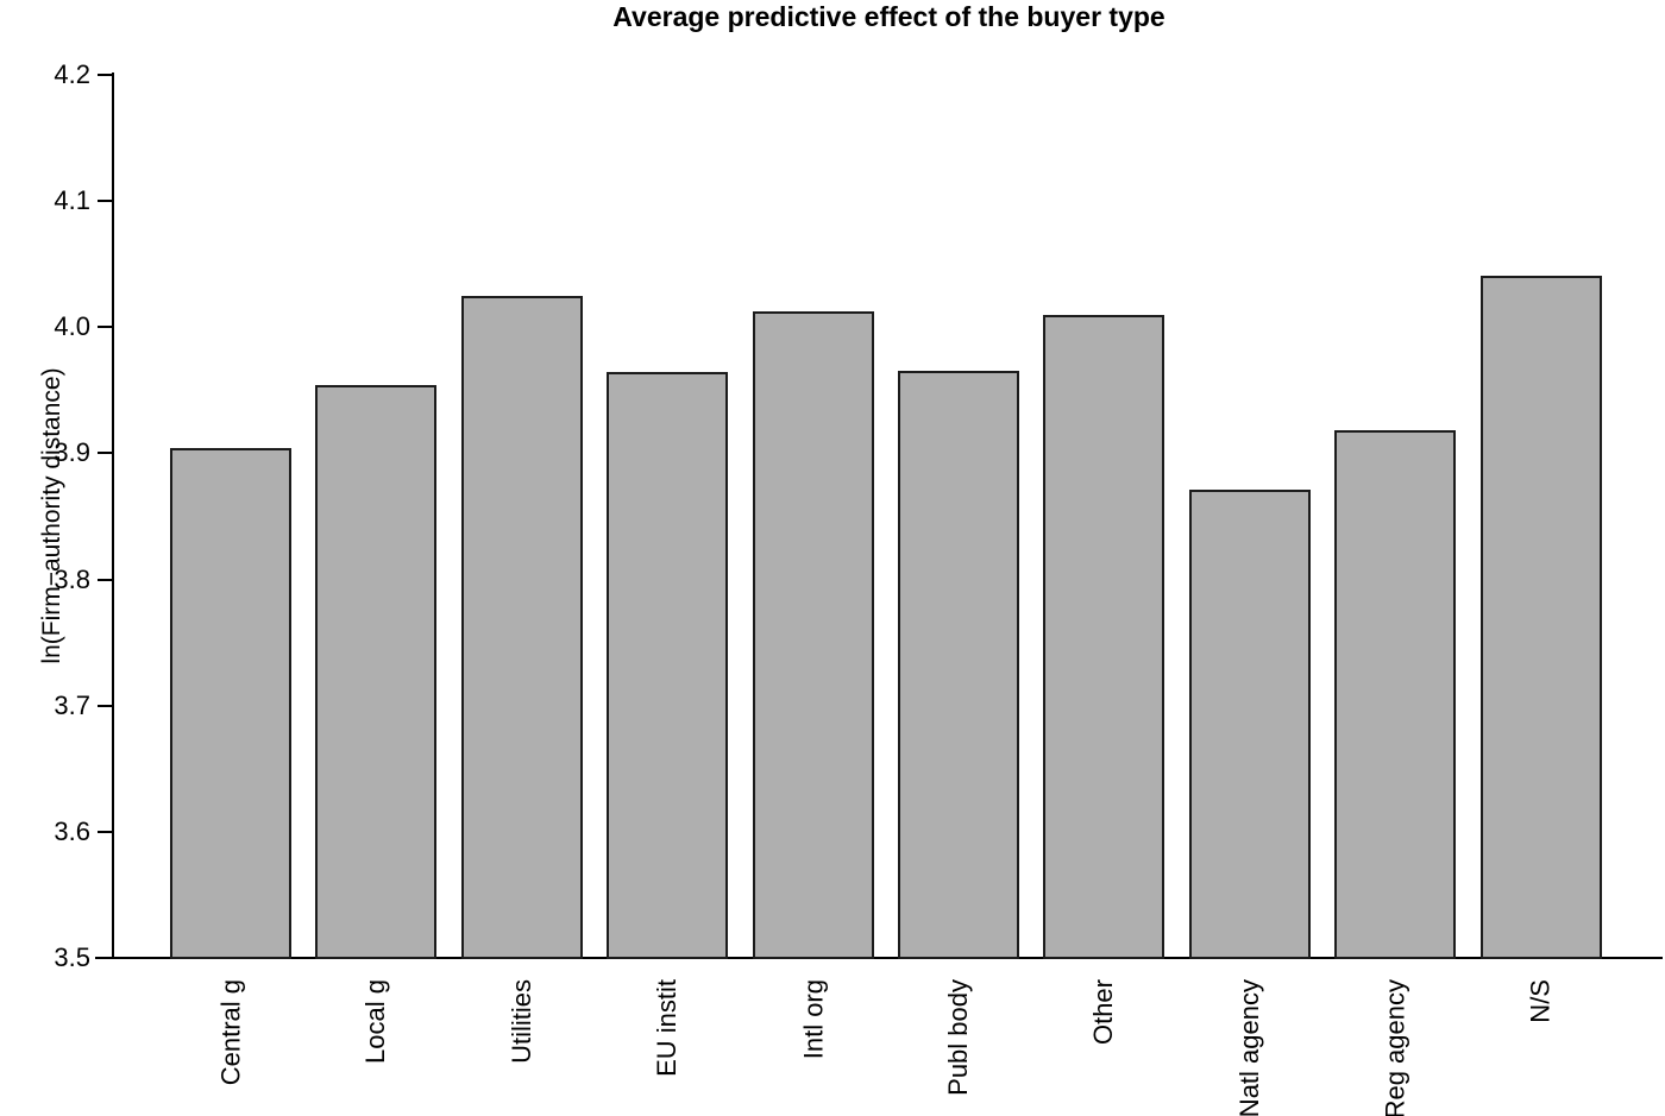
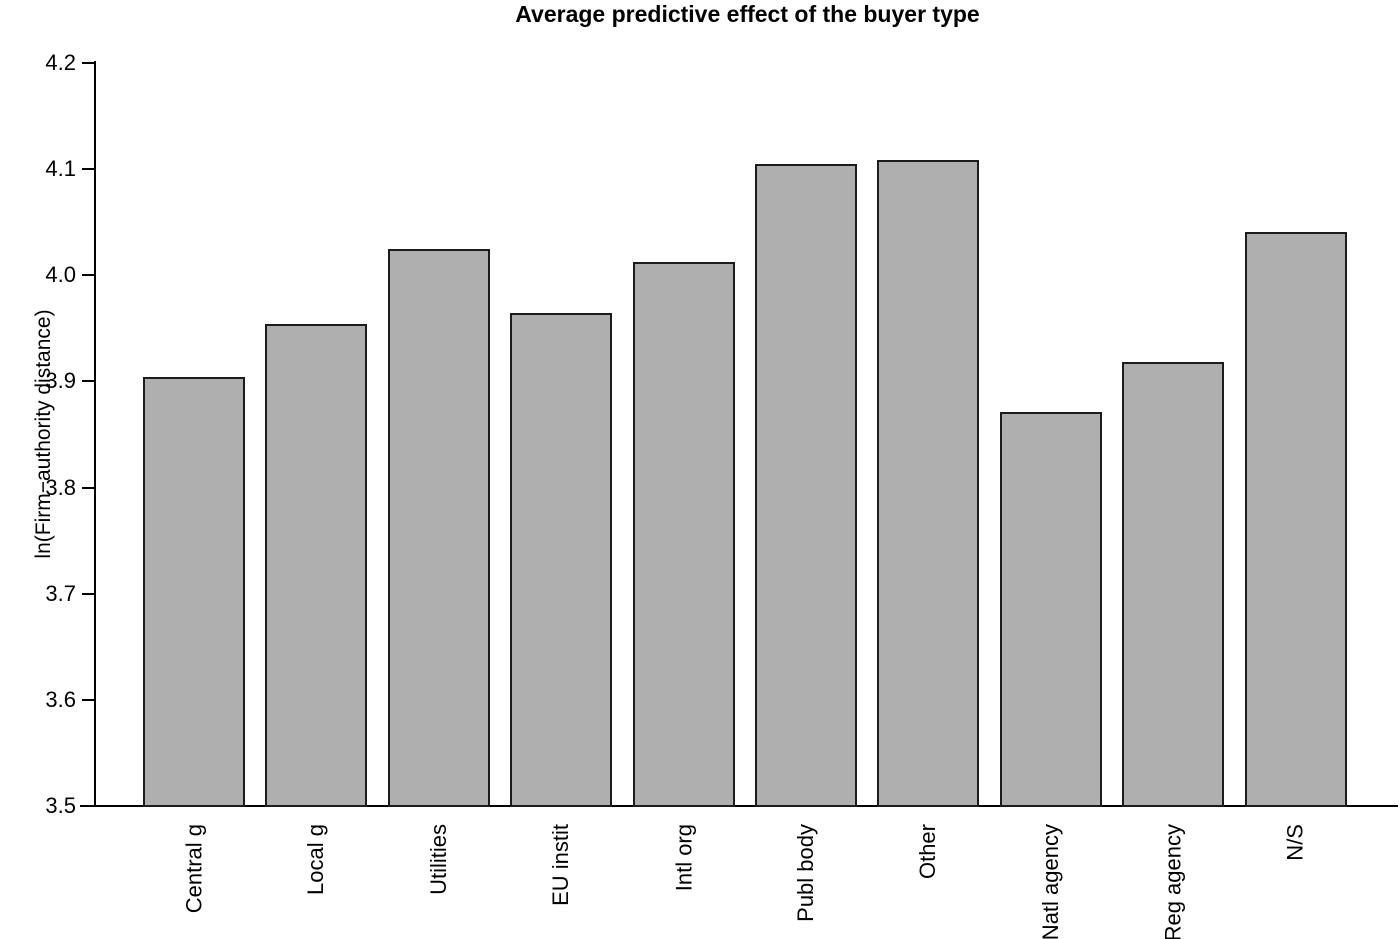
Publ body: 3.966 -> 4.106
Other: 4.011 -> 4.110
